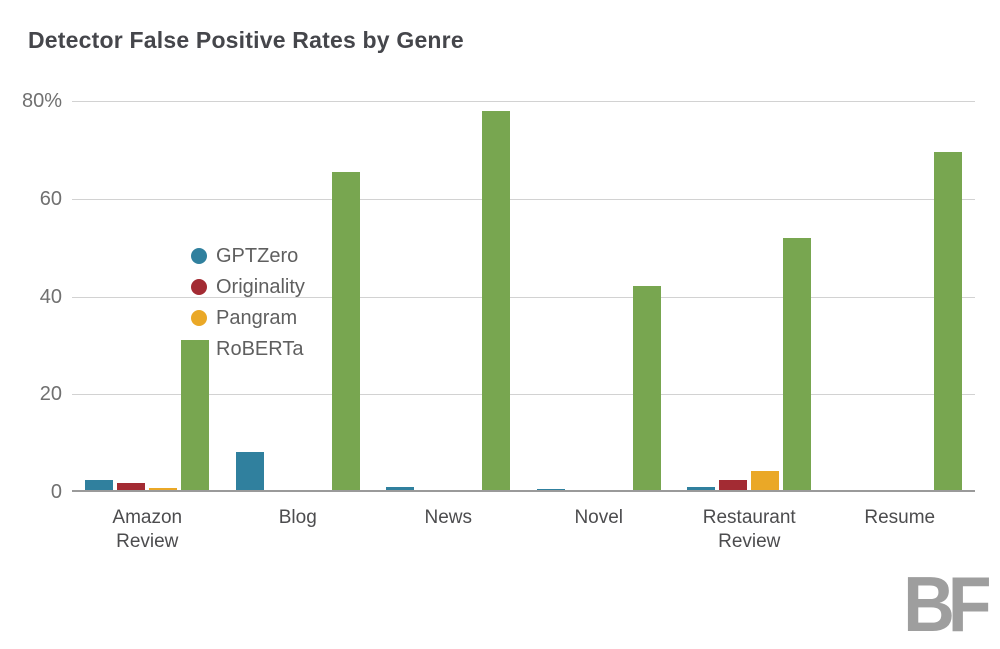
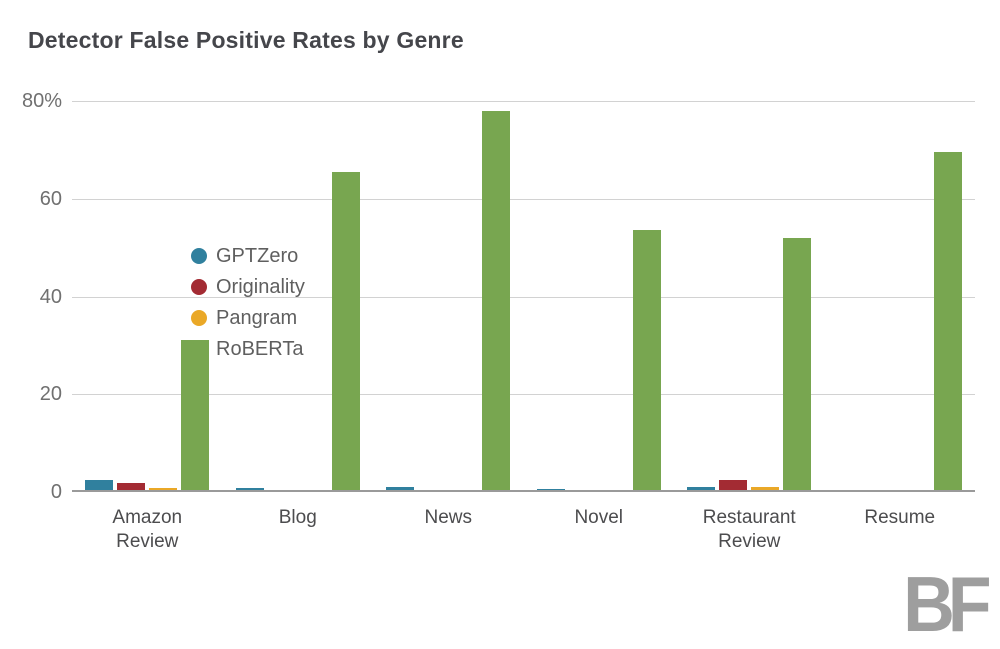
GPTZero/Blog: 8% -> 1%
RoBERTa/Novel: 42% -> 53%
Pangram/Restaurant Review: 4% -> 1%
